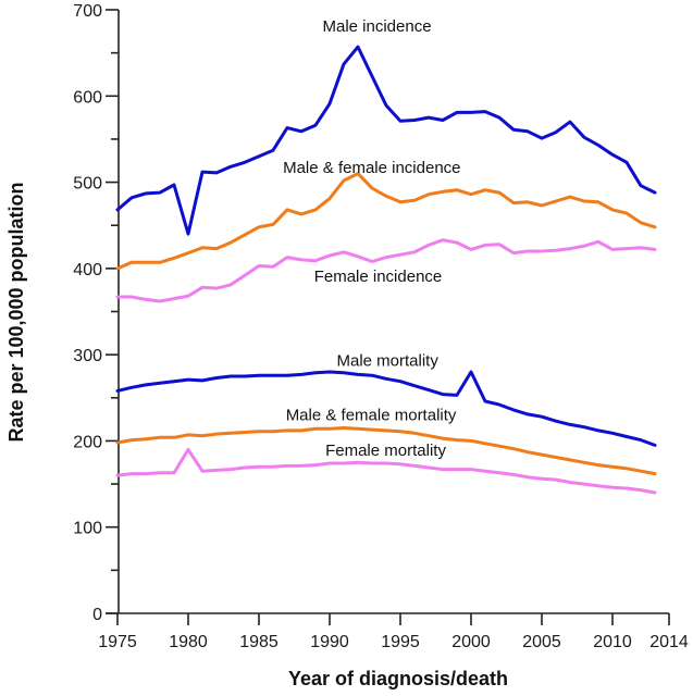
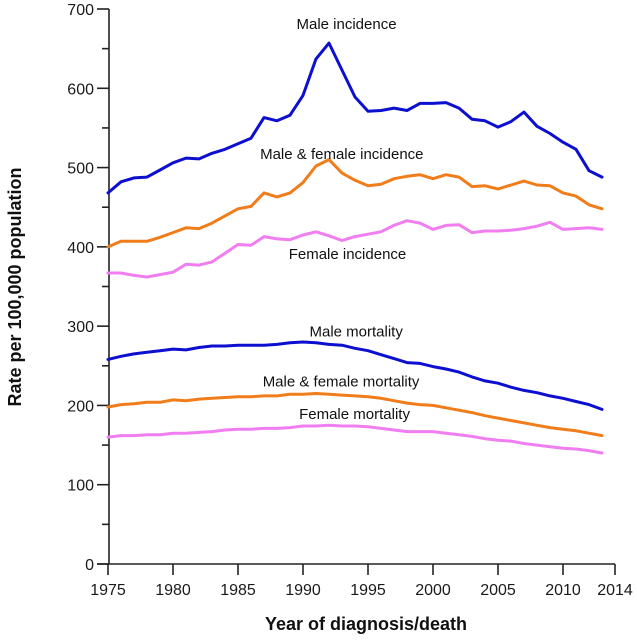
Male incidence/1980: 440 -> 510
Female mortality/1980: 190 -> 160
Male mortality/2000: 280 -> 250
